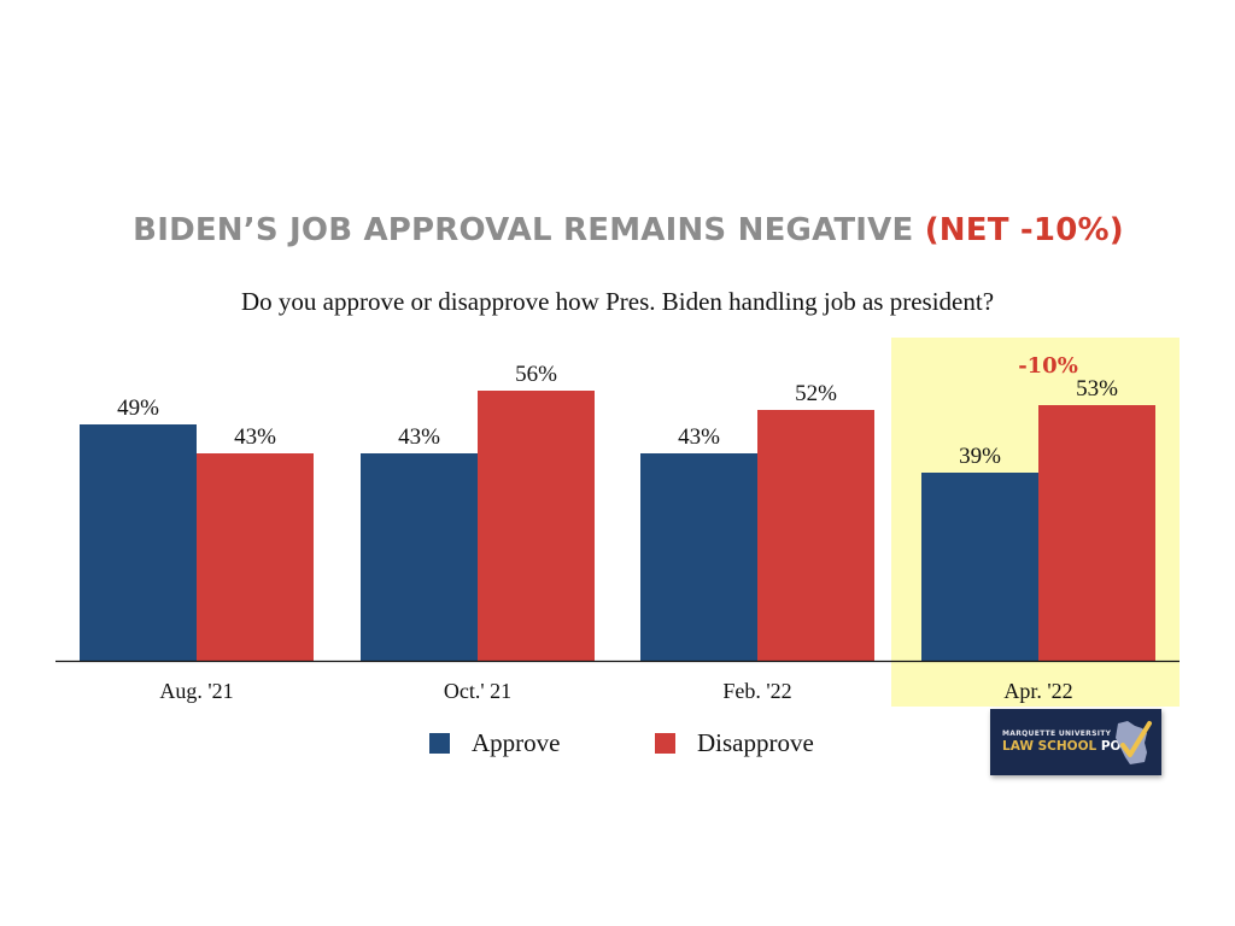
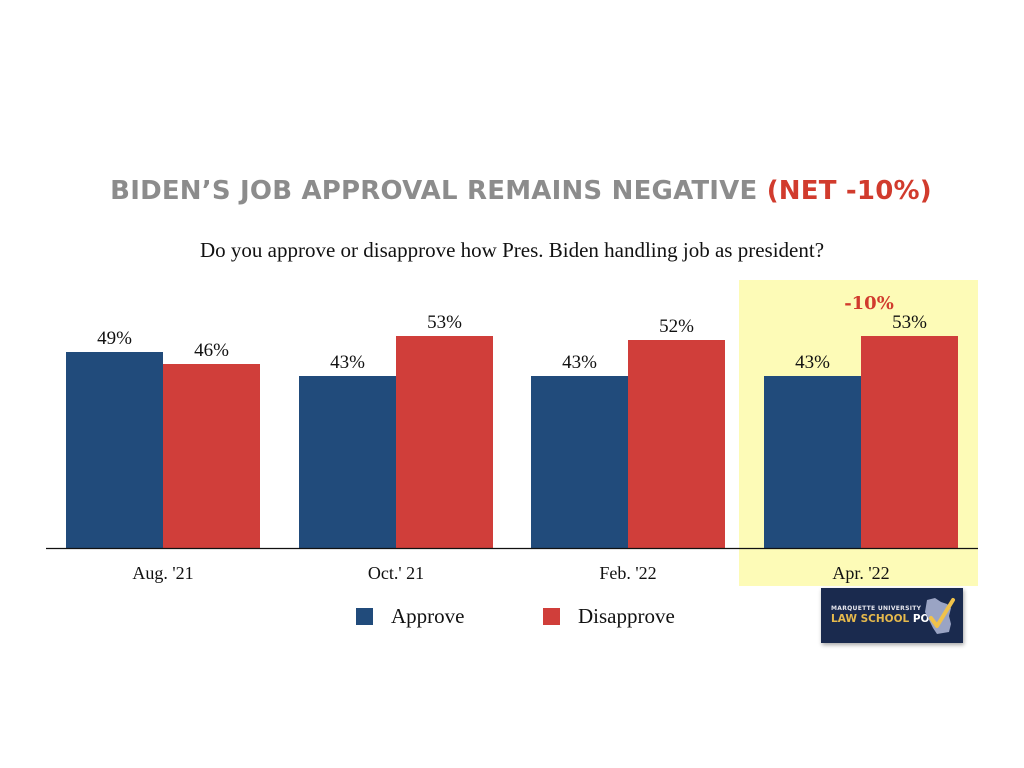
Disapprove/Aug. '21: 43% -> 46%
Disapprove/Oct.' 21: 56% -> 53%
Approve/Apr. '22: 39% -> 43%
